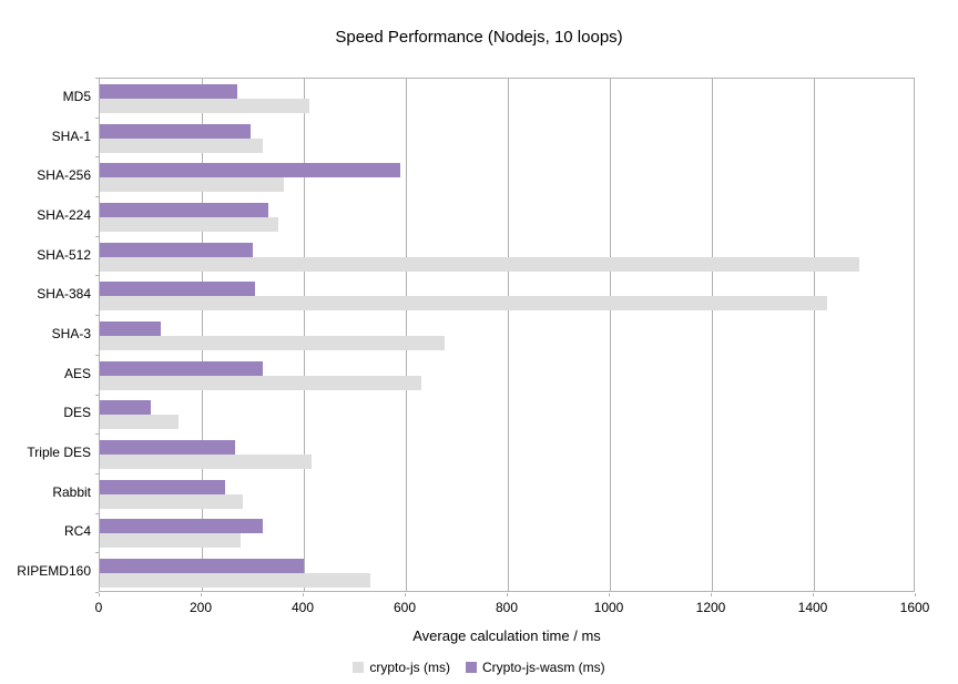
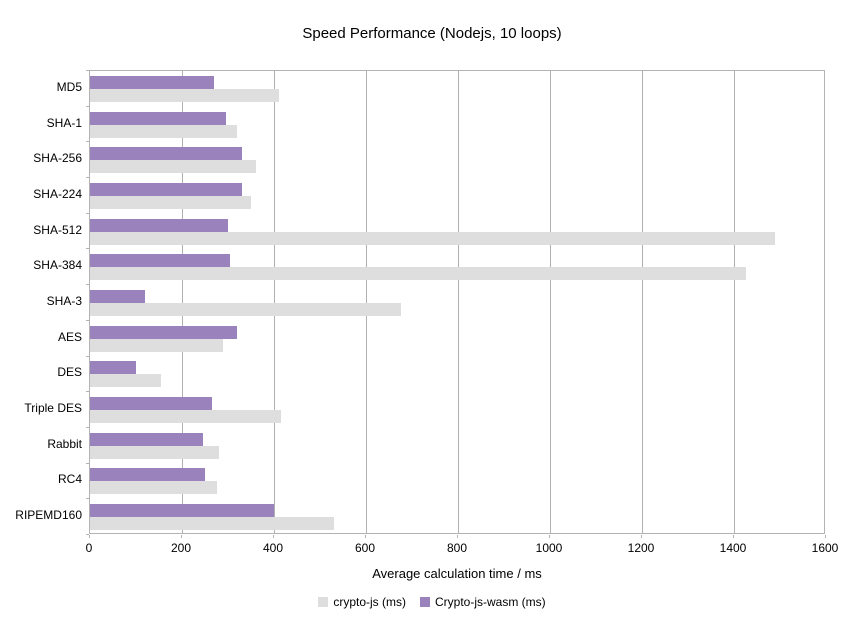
Crypto-js-wasm (ms)/SHA-256: 590 -> 330
crypto-js (ms)/AES: 630 -> 290
Crypto-js-wasm (ms)/RC4: 320 -> 250
